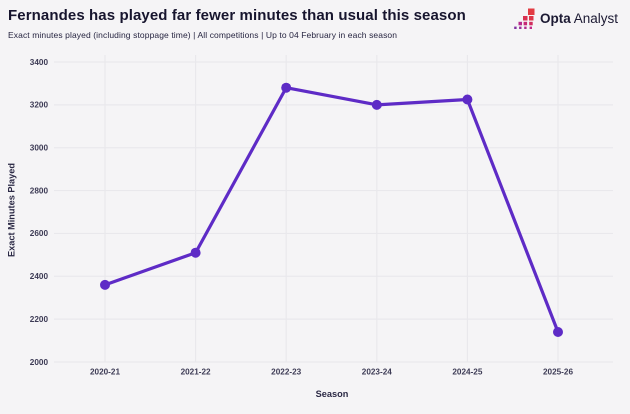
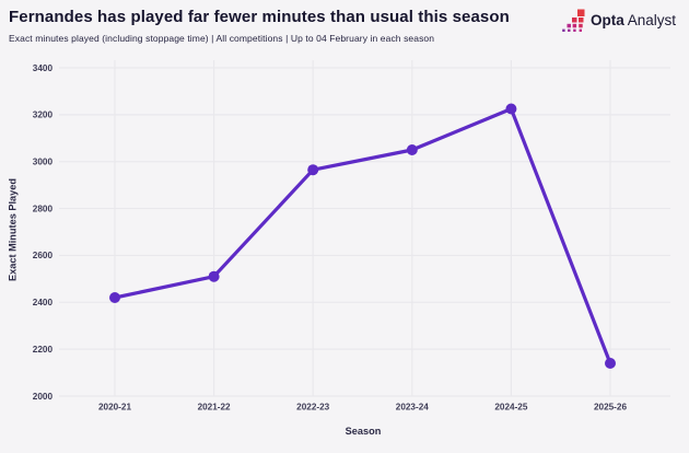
2020-21: 2360 -> 2420
2022-23: 3280 -> 2960
2023-24: 3200 -> 3050
